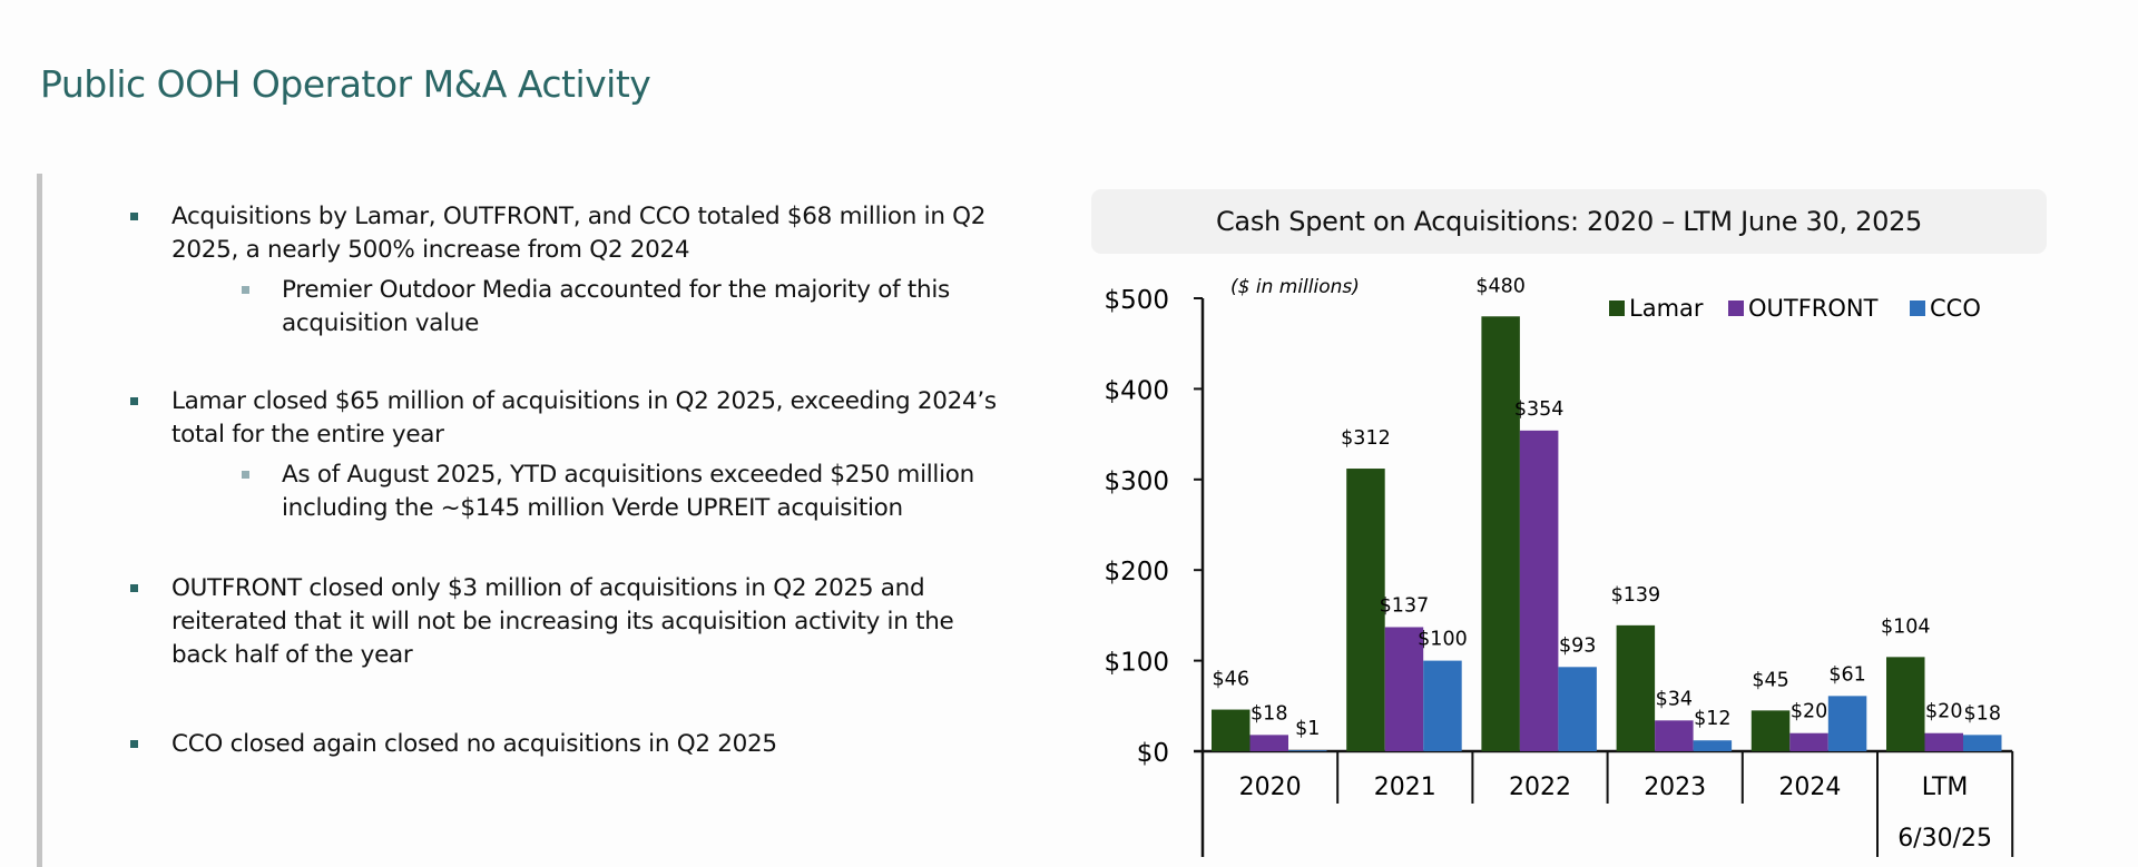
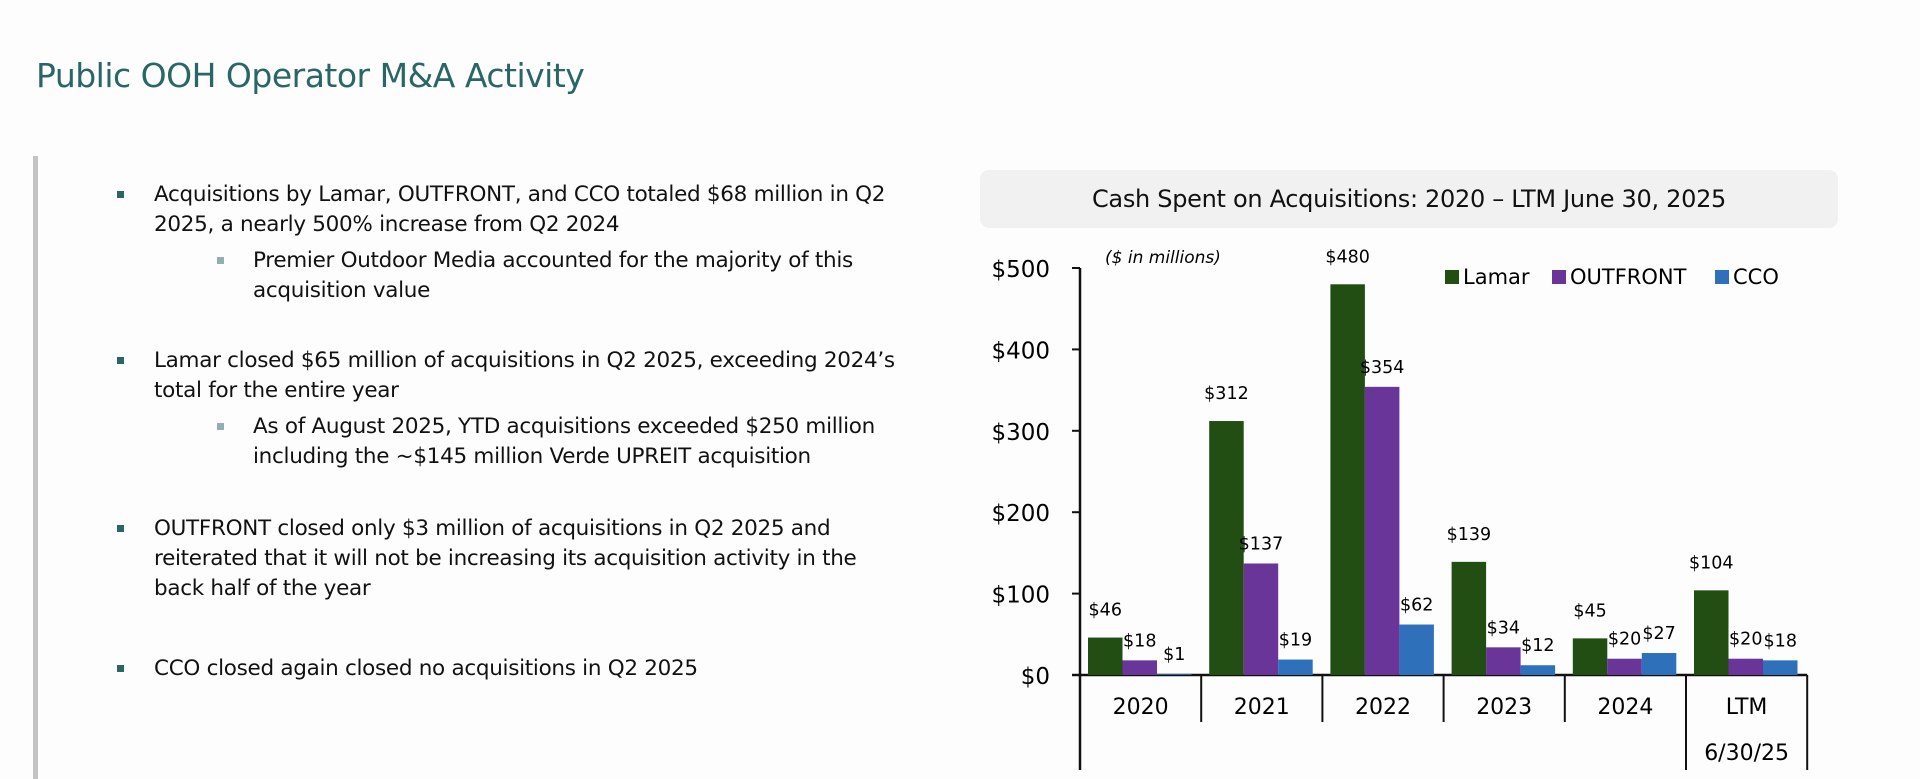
CCO/2021: $100 -> $19
CCO/2022: $93 -> $62
CCO/2024: $61 -> $27
